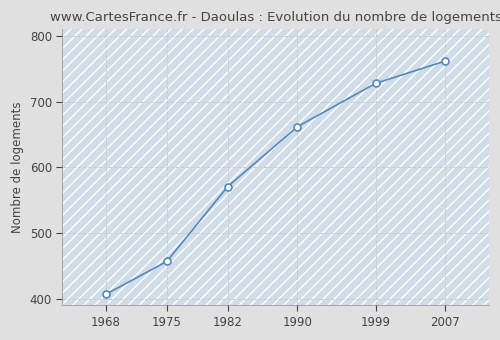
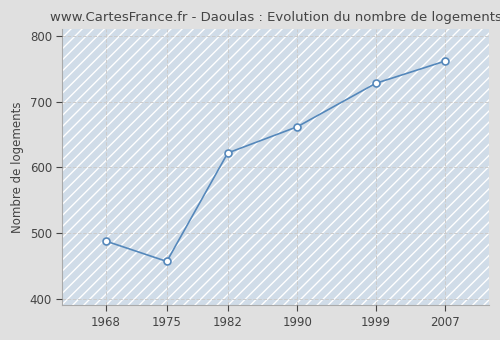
1968: 407 -> 488
1982: 571 -> 622
